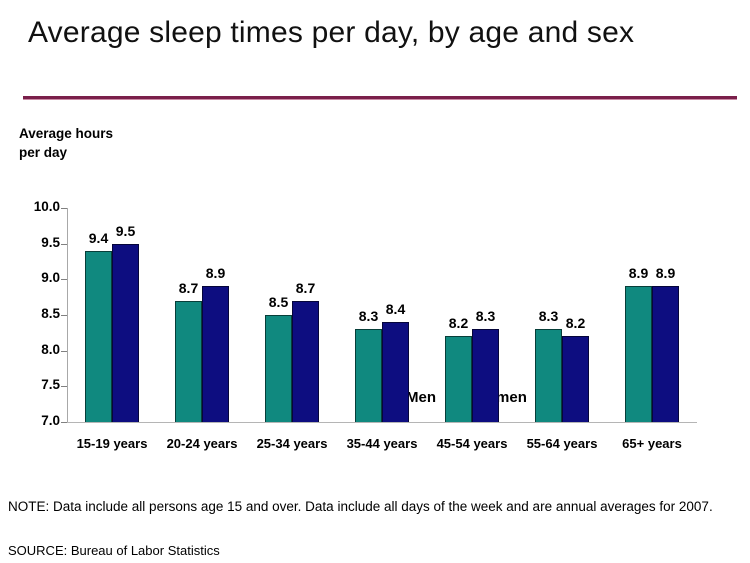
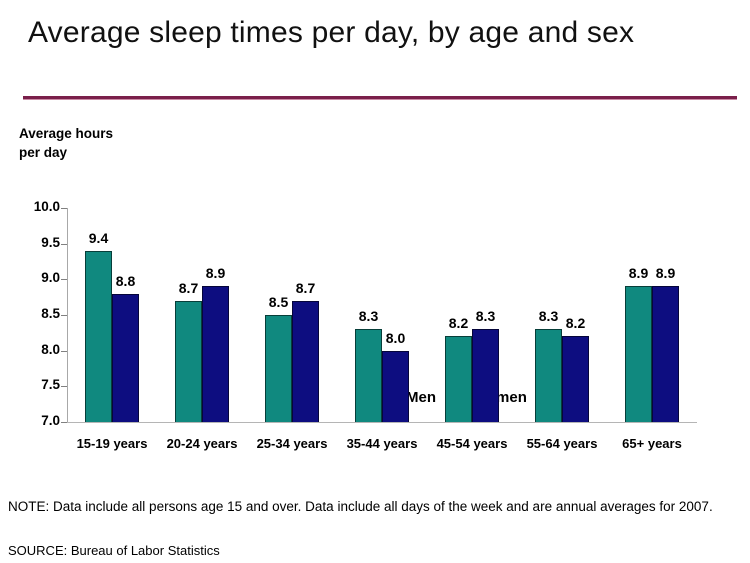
Women/15-19 years: 9.5 -> 8.8
Women/35-44 years: 8.4 -> 8.0
